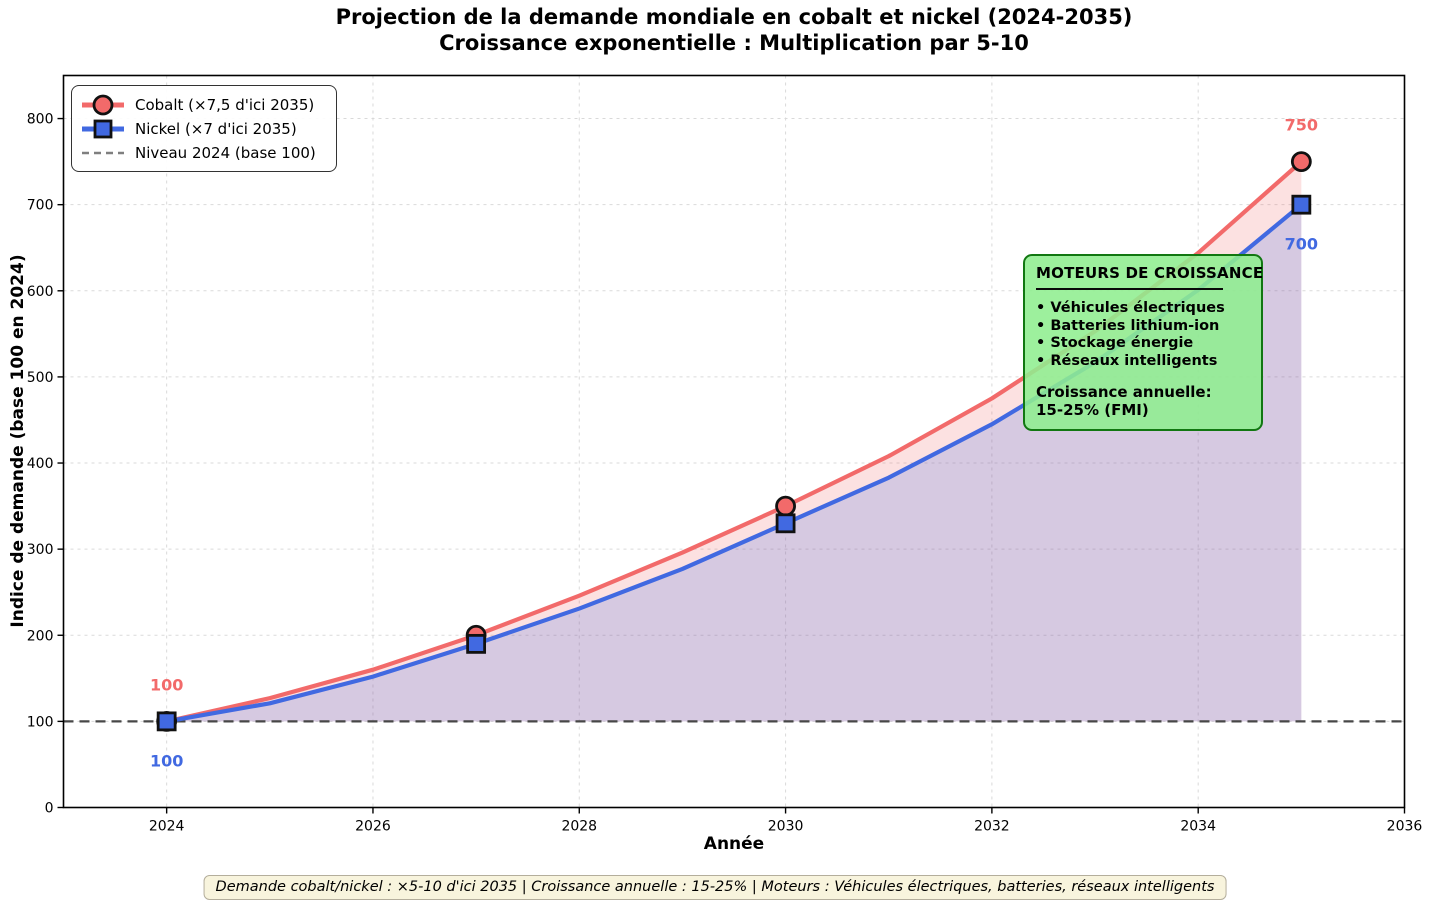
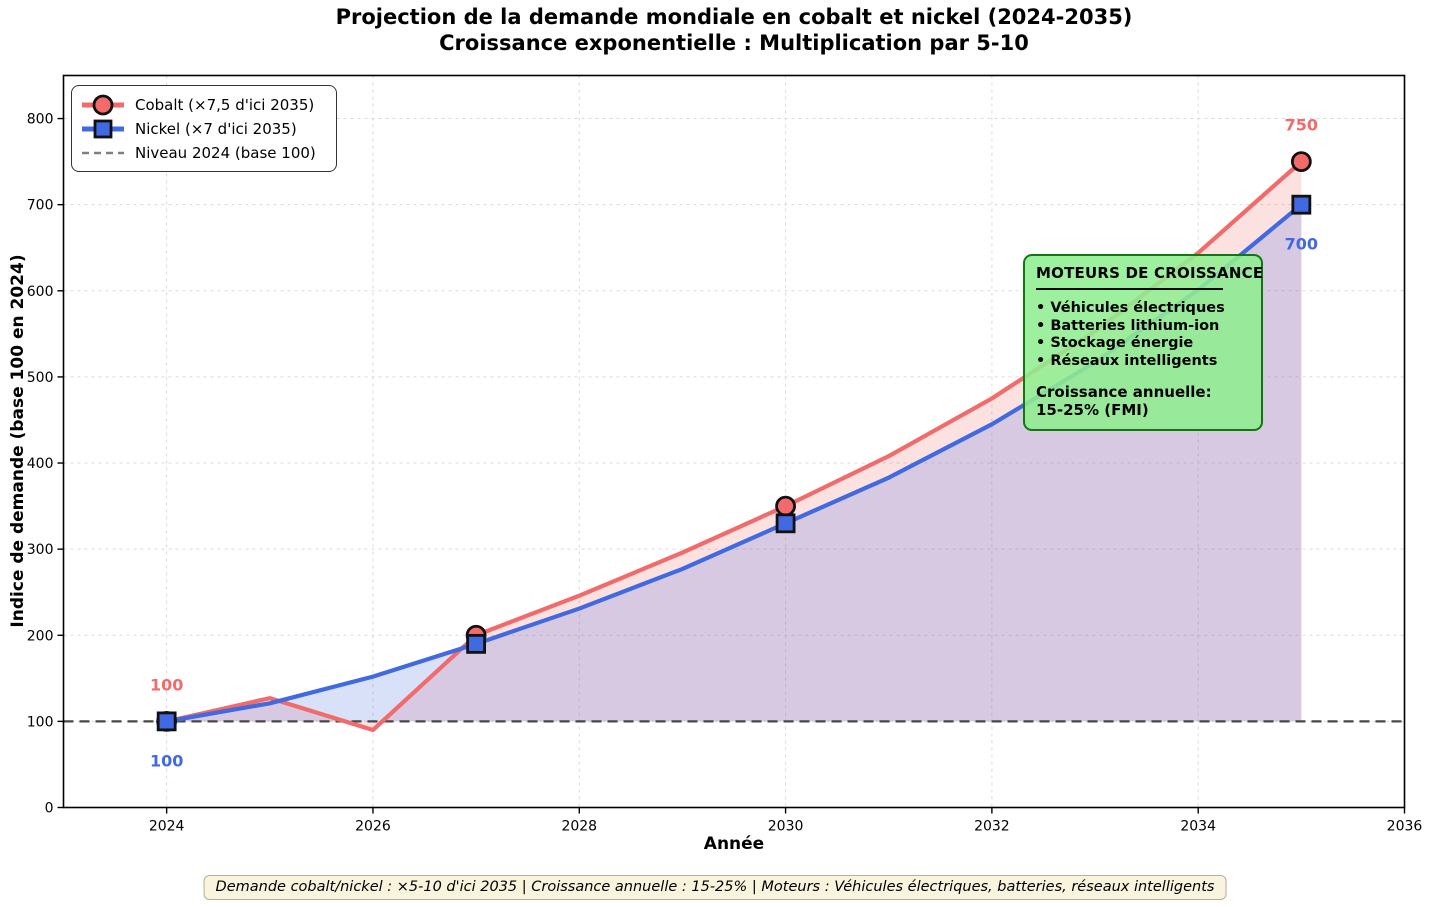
Cobalt (×7,5 d'ici 2035)/2026: 160 -> 90
